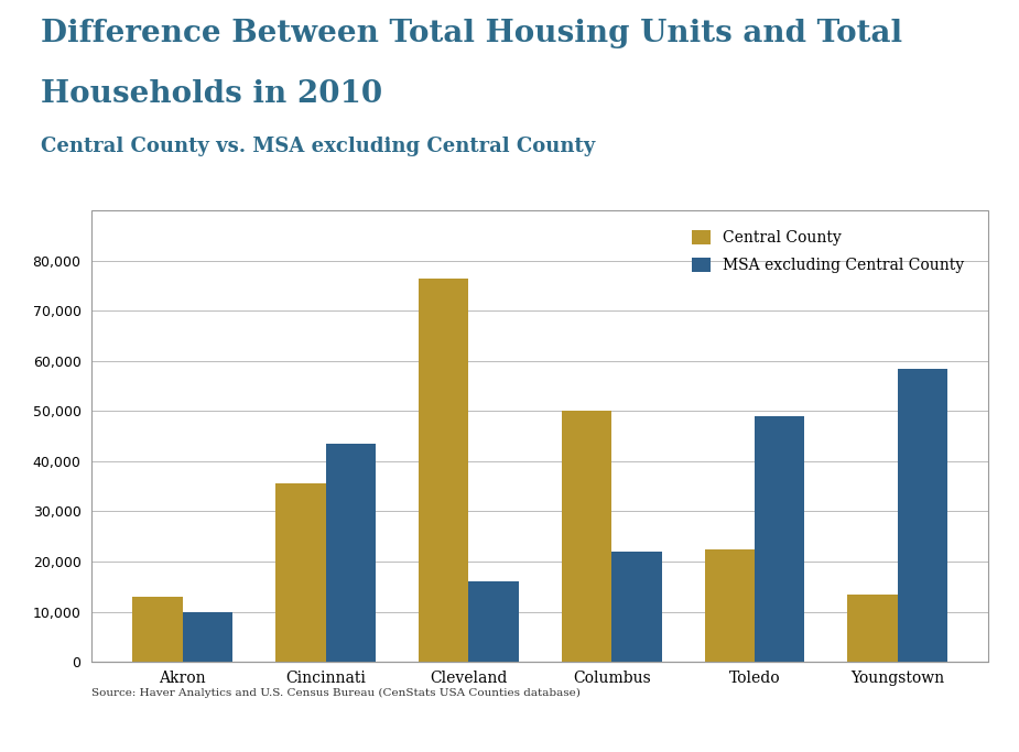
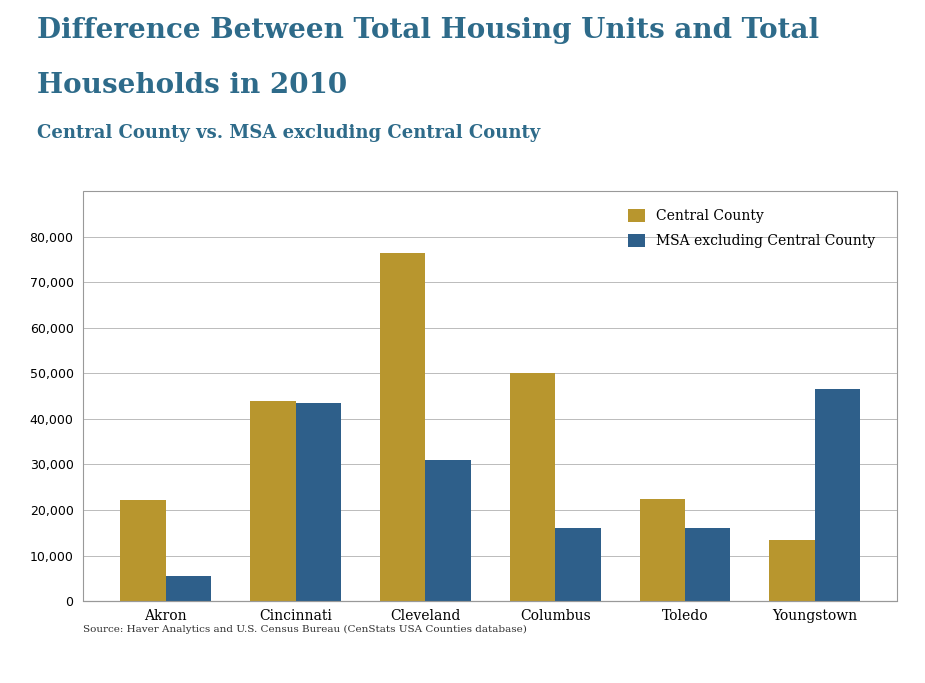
Central County/Akron: 13,000 -> 22,200
MSA excluding Central County/Akron: 10,000 -> 5,500
Central County/Cincinnati: 35,500 -> 44,000
MSA excluding Central County/Cleveland: 16,000 -> 31,000
MSA excluding Central County/Columbus: 22,000 -> 16,000
MSA excluding Central County/Toledo: 49,000 -> 16,000
MSA excluding Central County/Youngstown: 58,500 -> 46,500
